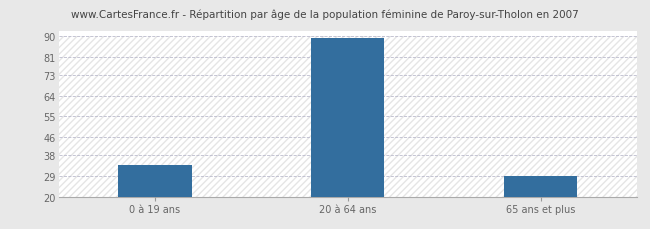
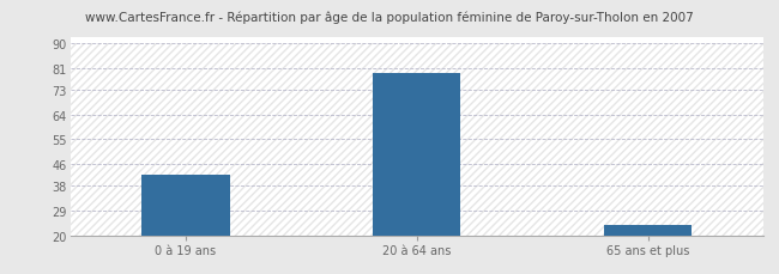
0 à 19 ans: 34 -> 42
20 à 64 ans: 89 -> 79
65 ans et plus: 29 -> 24
